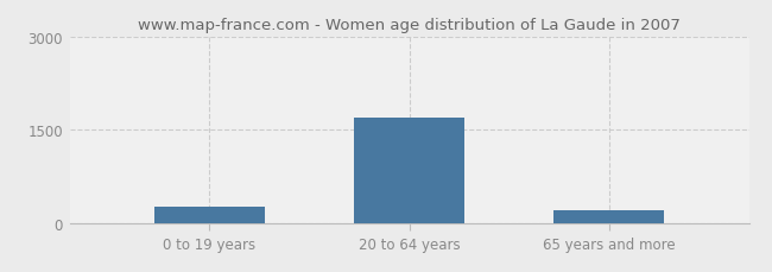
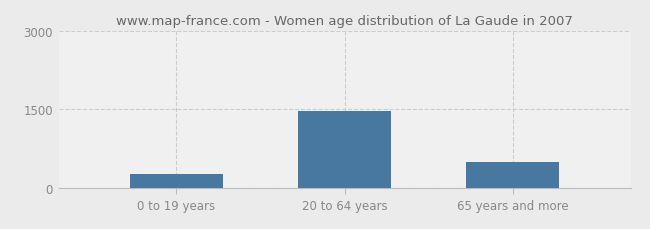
20 to 64 years: 1700 -> 1460
65 years and more: 200 -> 500
